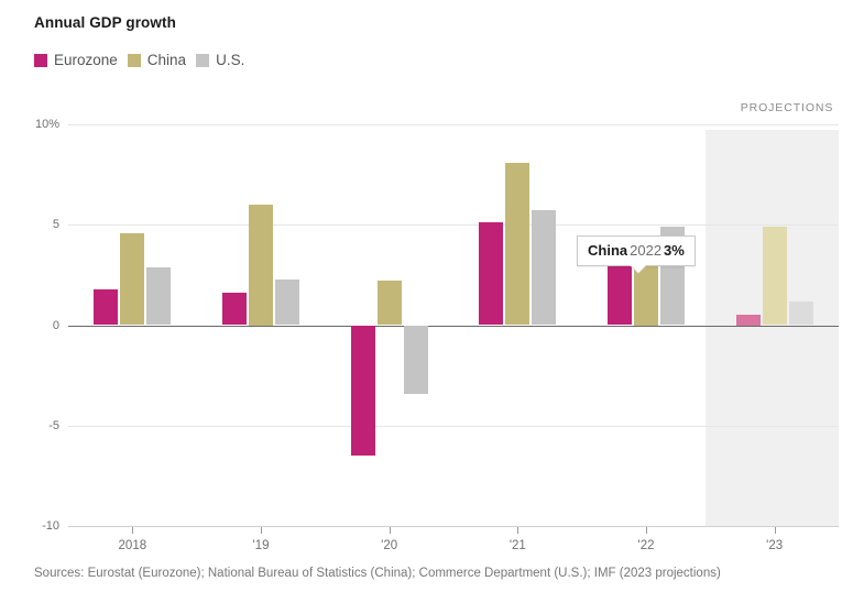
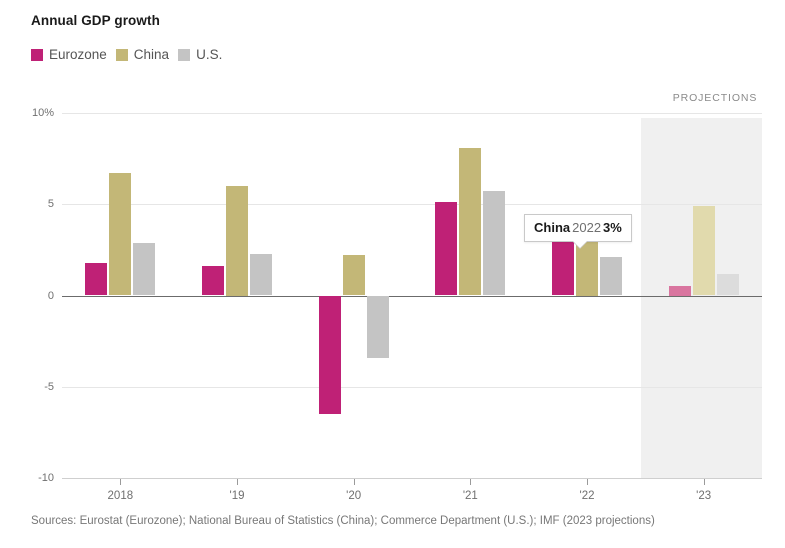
China/2018: 4.6% -> 6.7%
U.S./'22: 4.9% -> 2.1%
